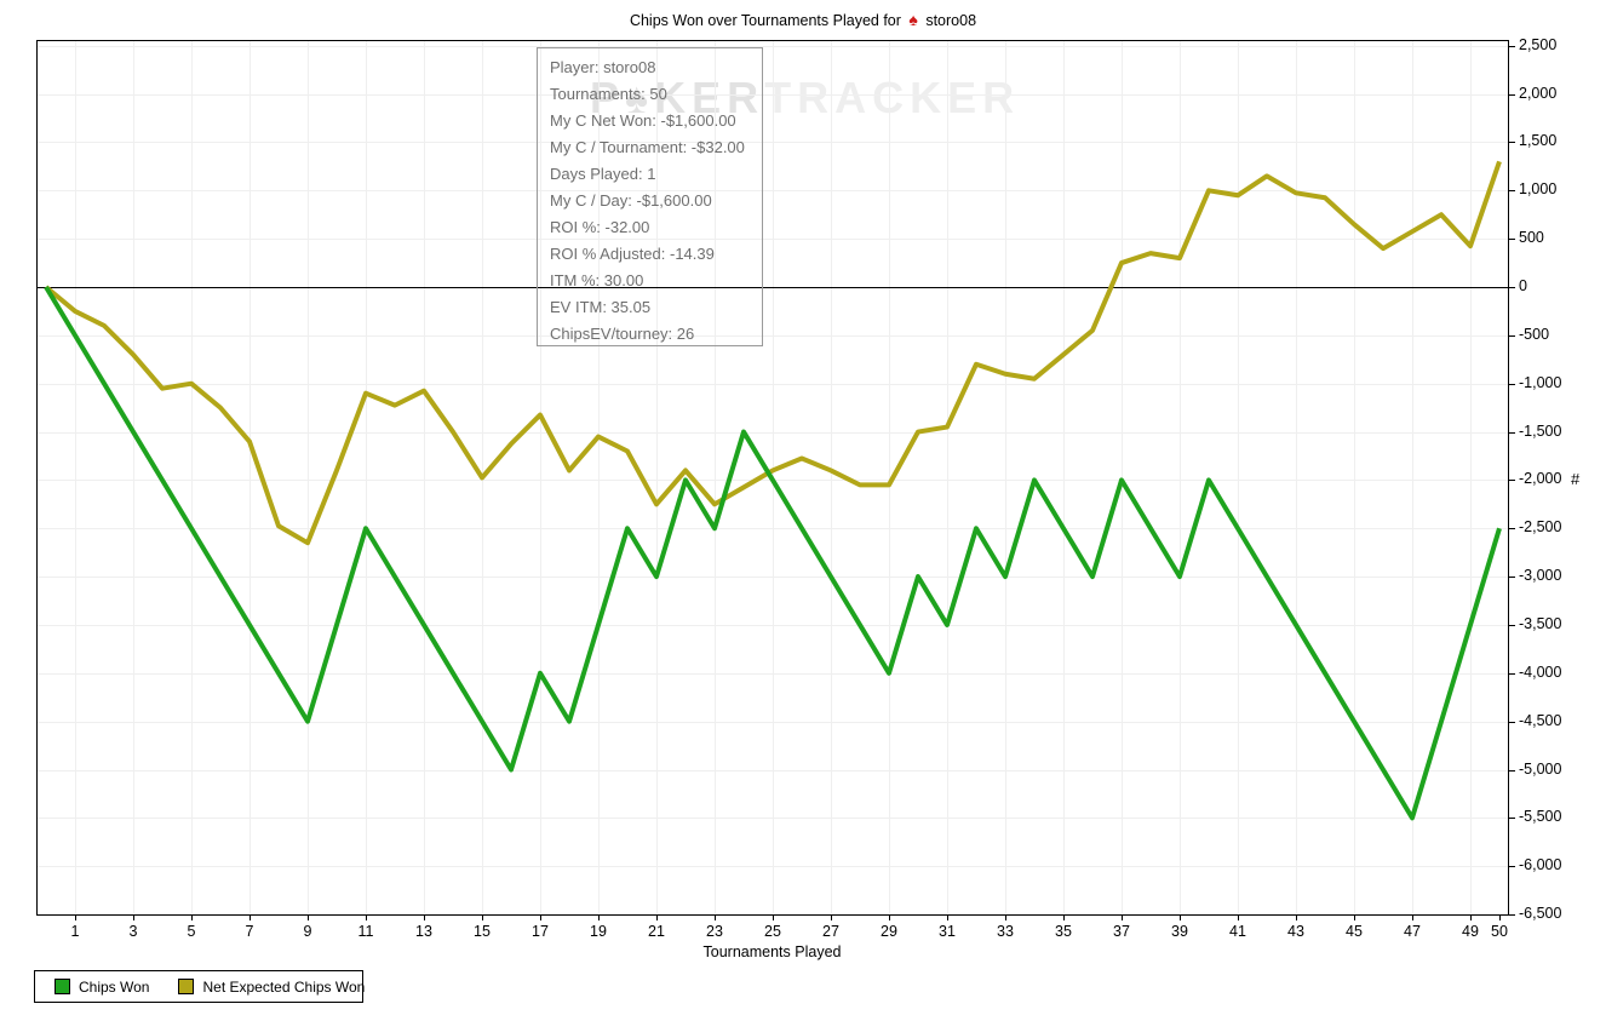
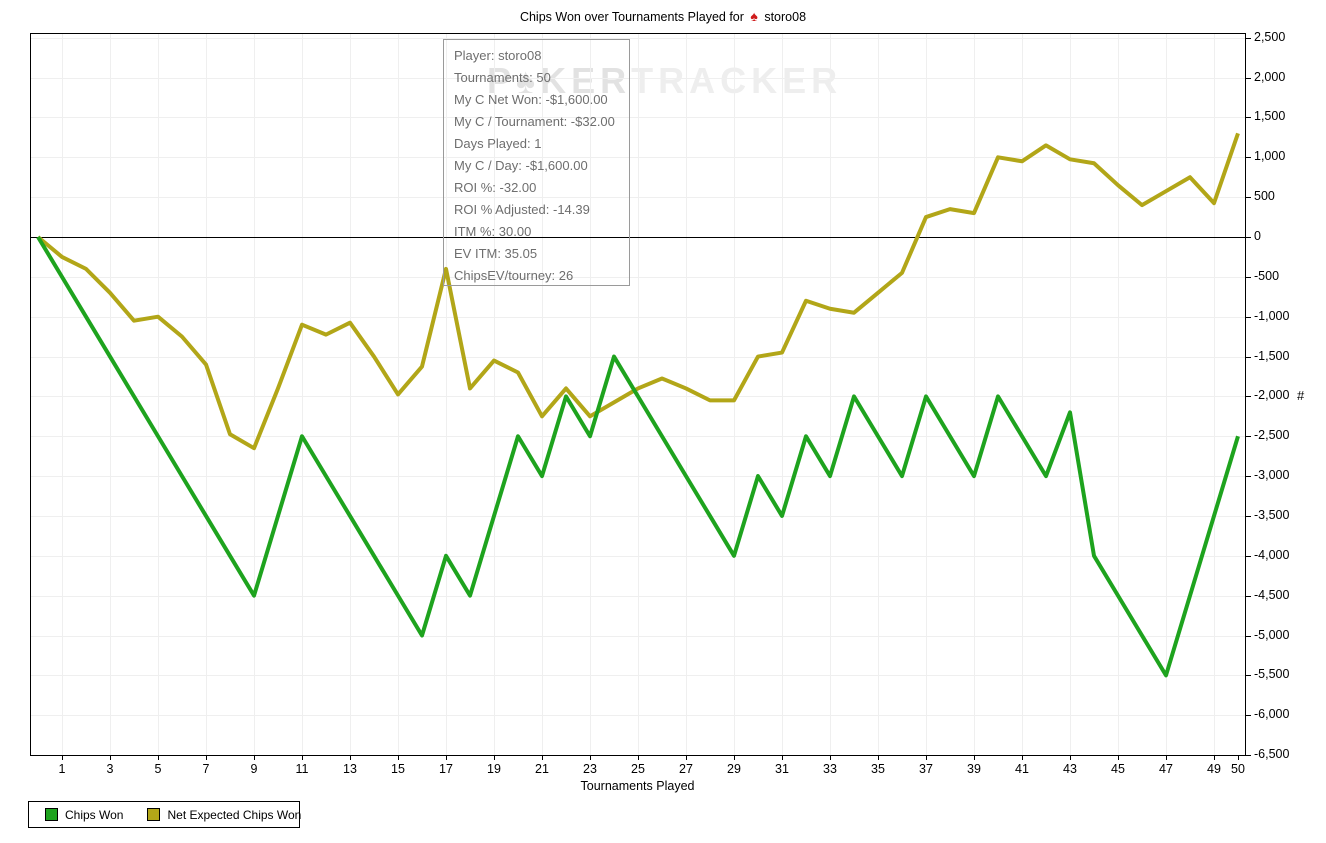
Net Expected Chips Won/17: -1300 -> -400
Chips Won/43: -3500 -> -2200
